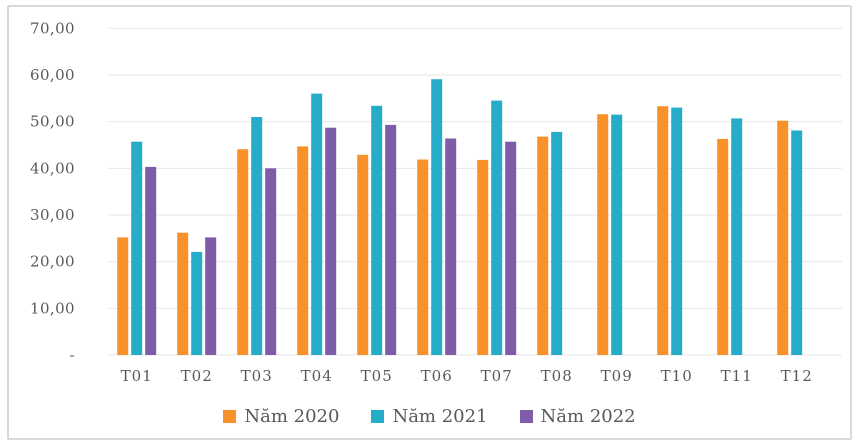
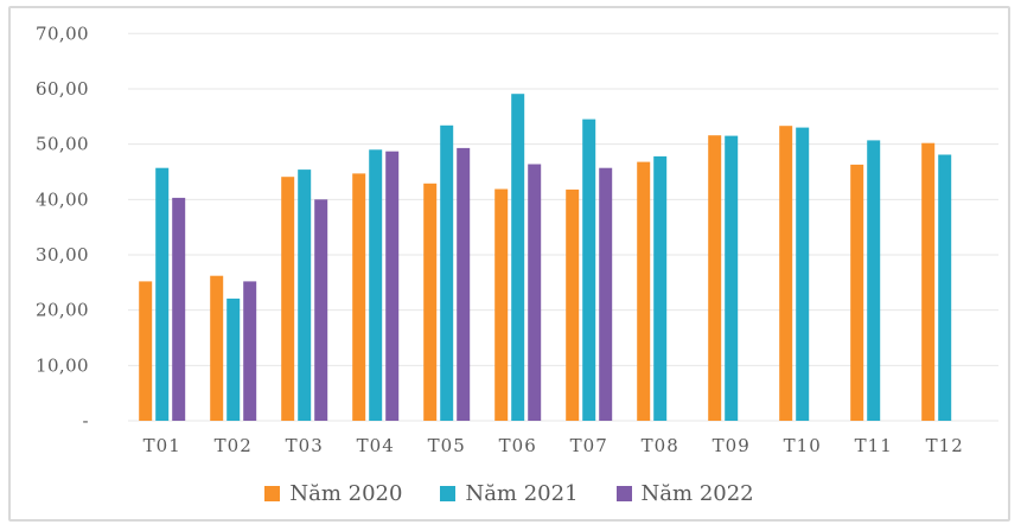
Năm 2021/T03: 51 -> 45
Năm 2021/T04: 56 -> 49
